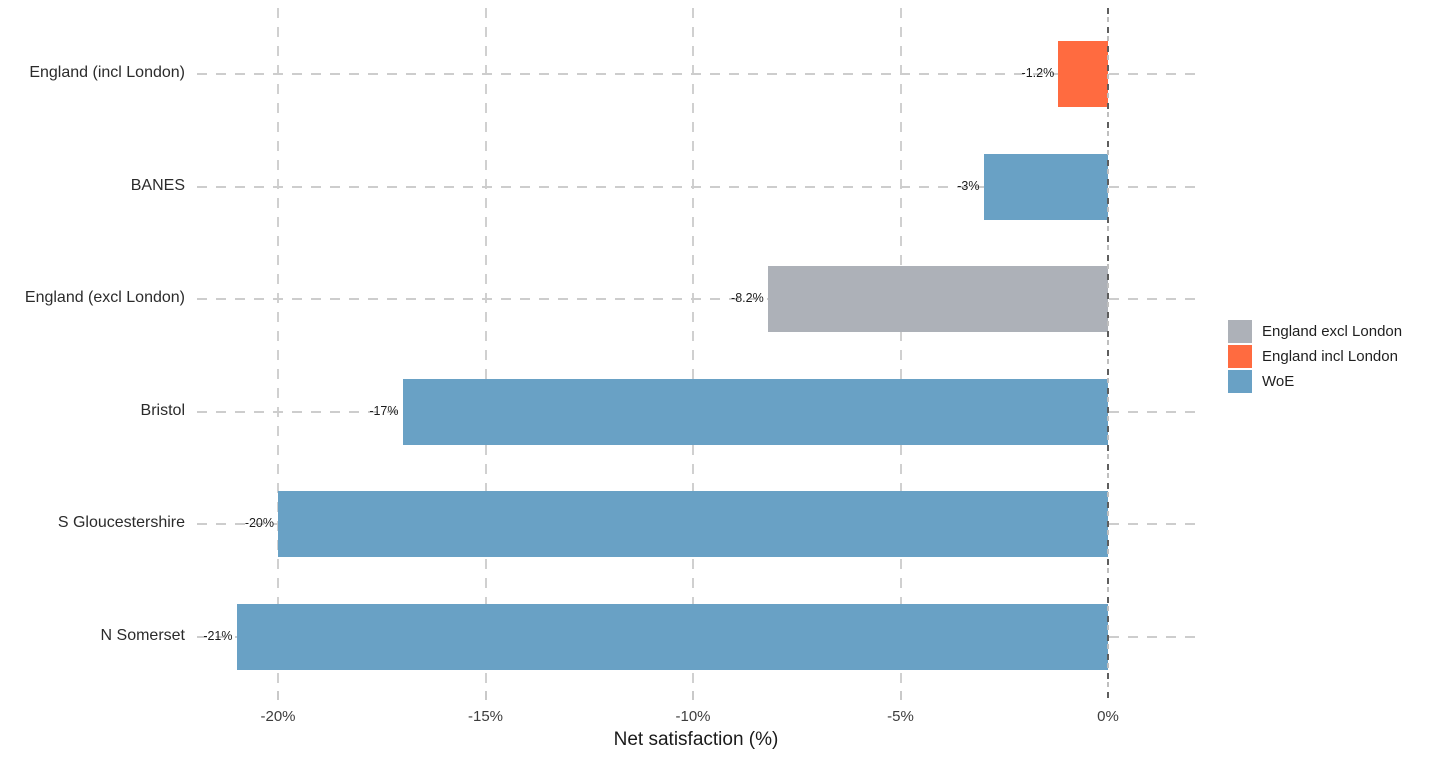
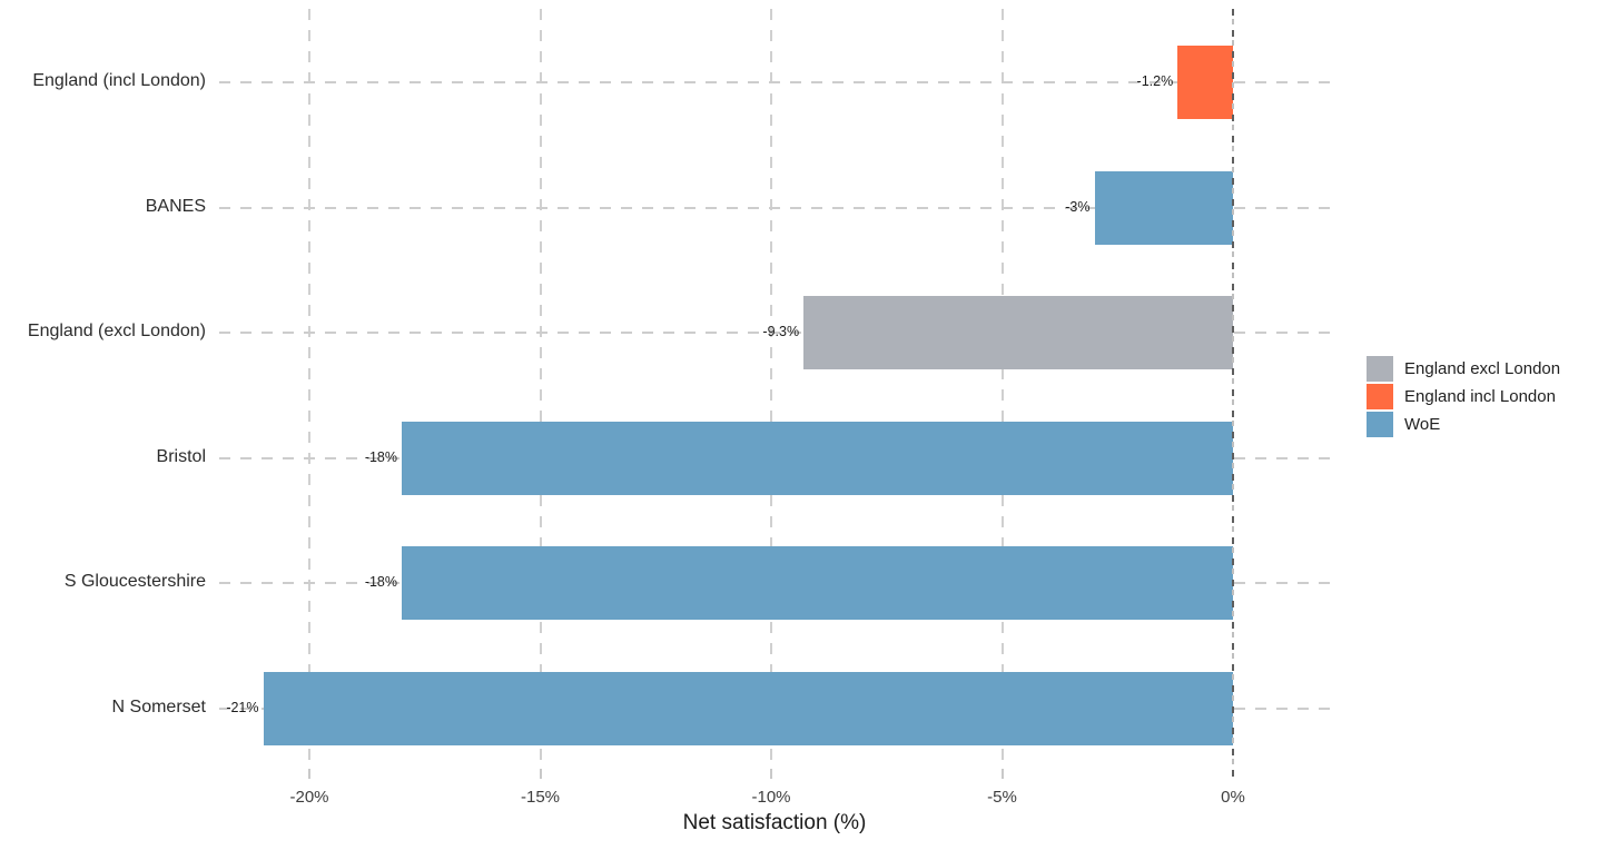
England (excl London): -8.2% -> -9.3%
Bristol: -17% -> -18%
S Gloucestershire: -20% -> -18%
